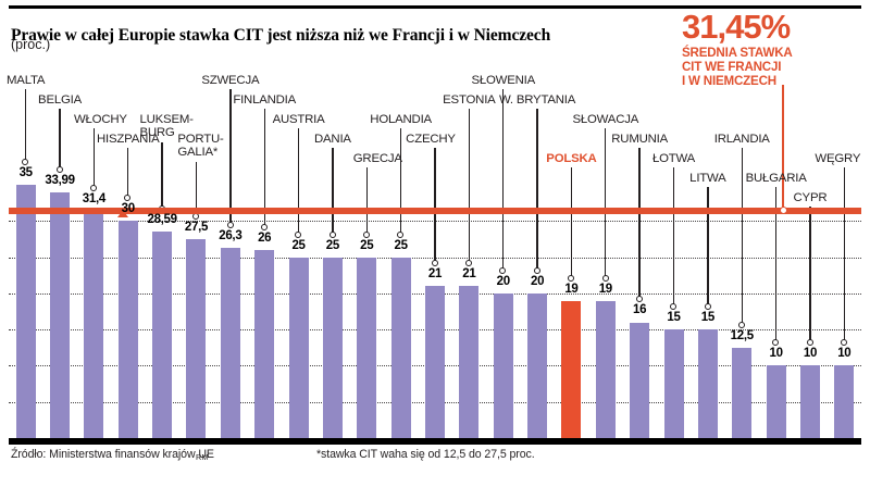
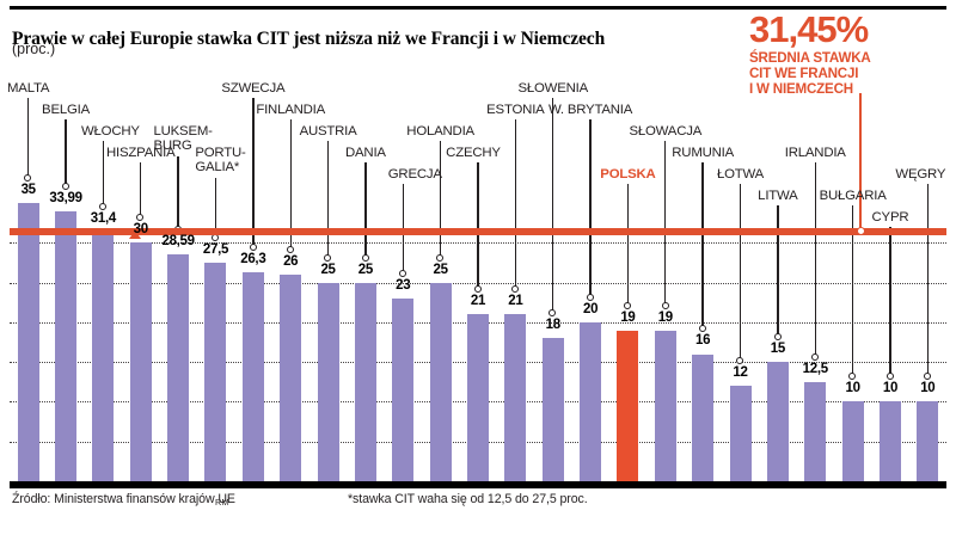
GRECJA: 25 -> 23
SŁOWENIA: 20 -> 18
ŁOTWA: 15 -> 12
